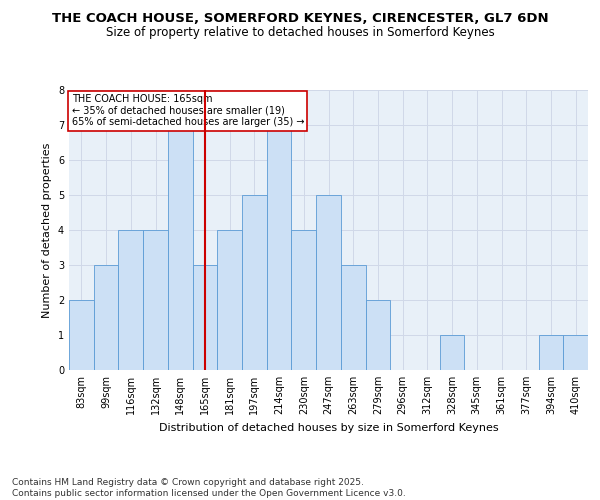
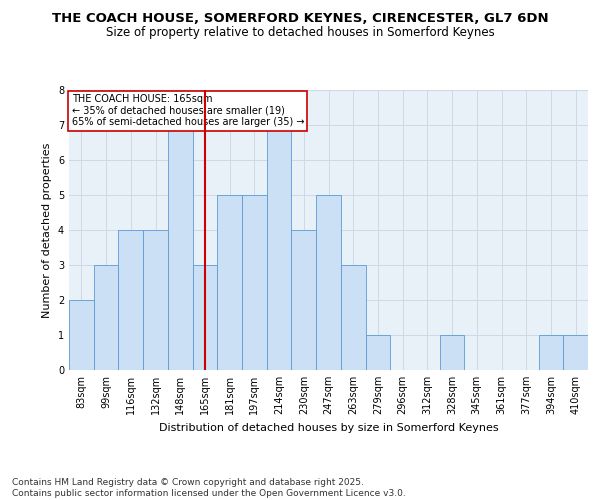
181sqm: 4 -> 5
279sqm: 2 -> 1
